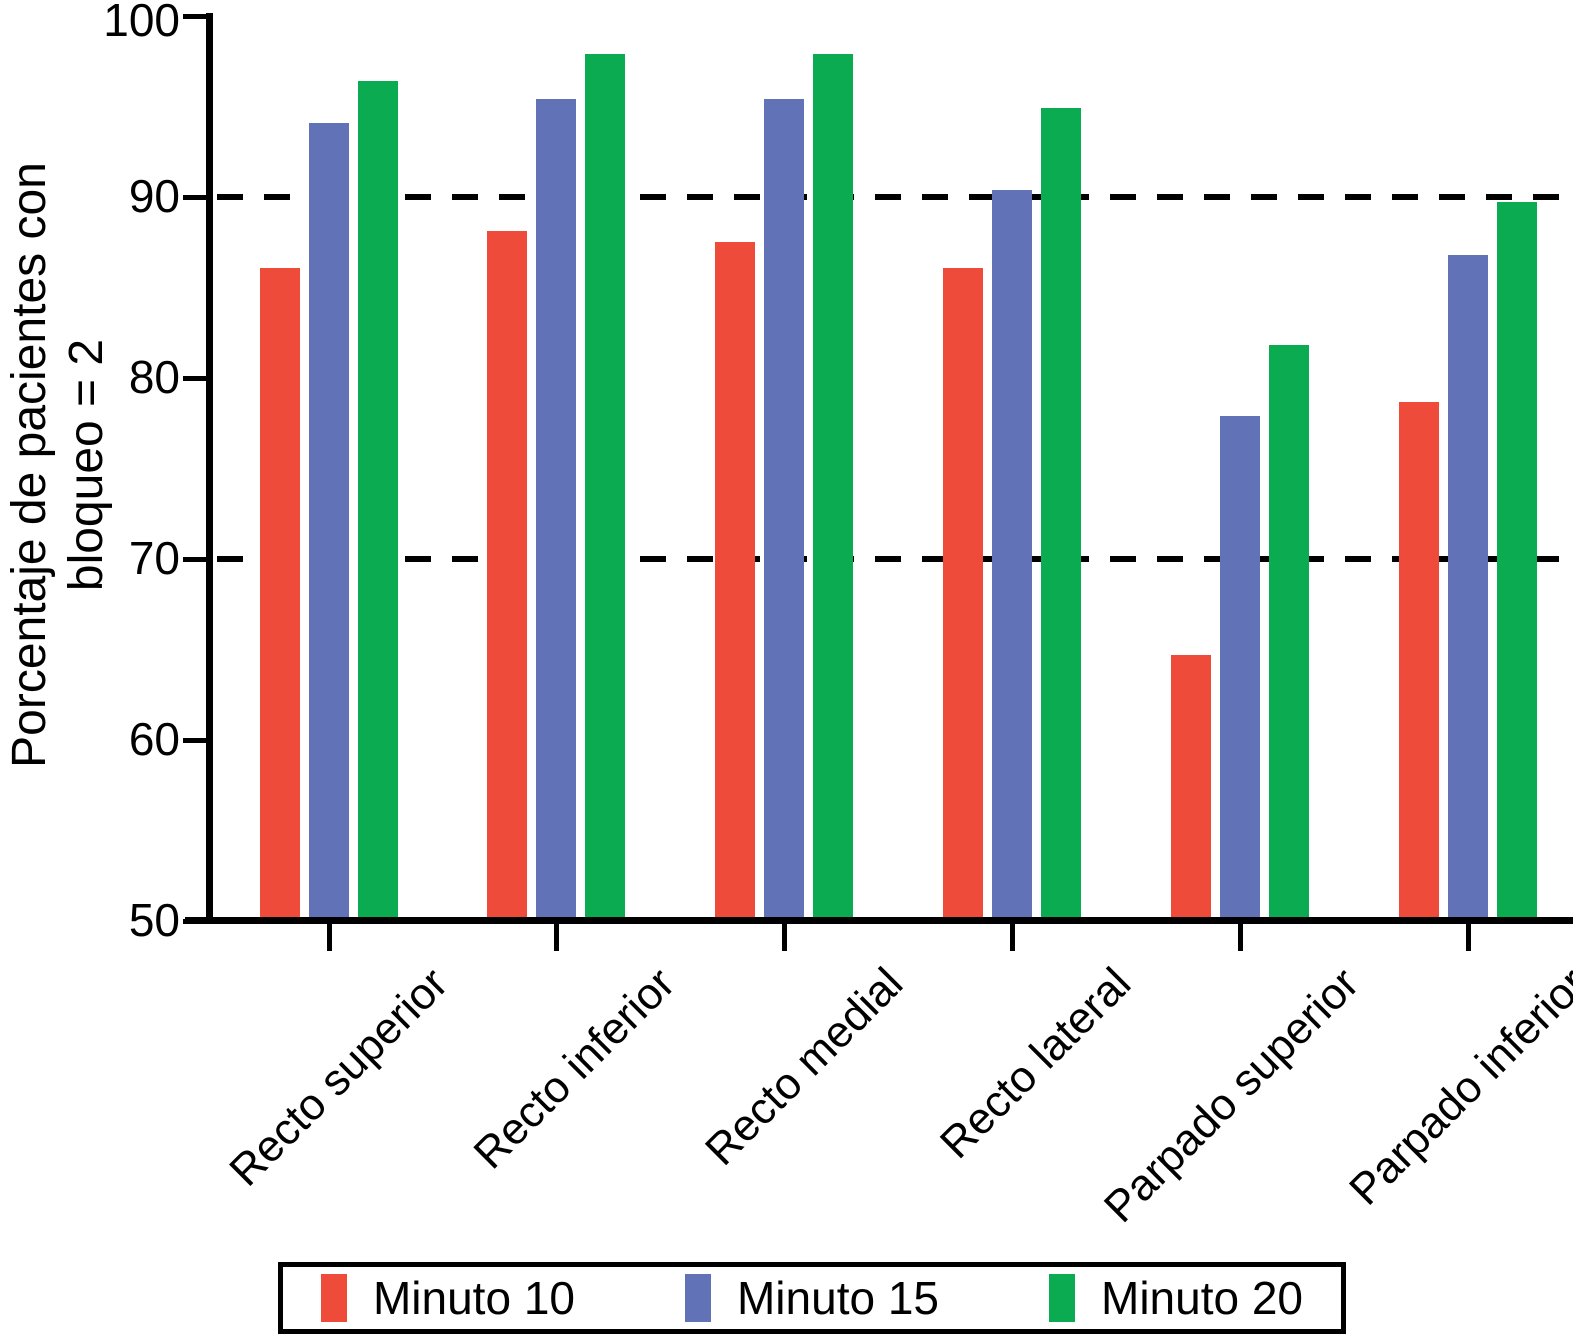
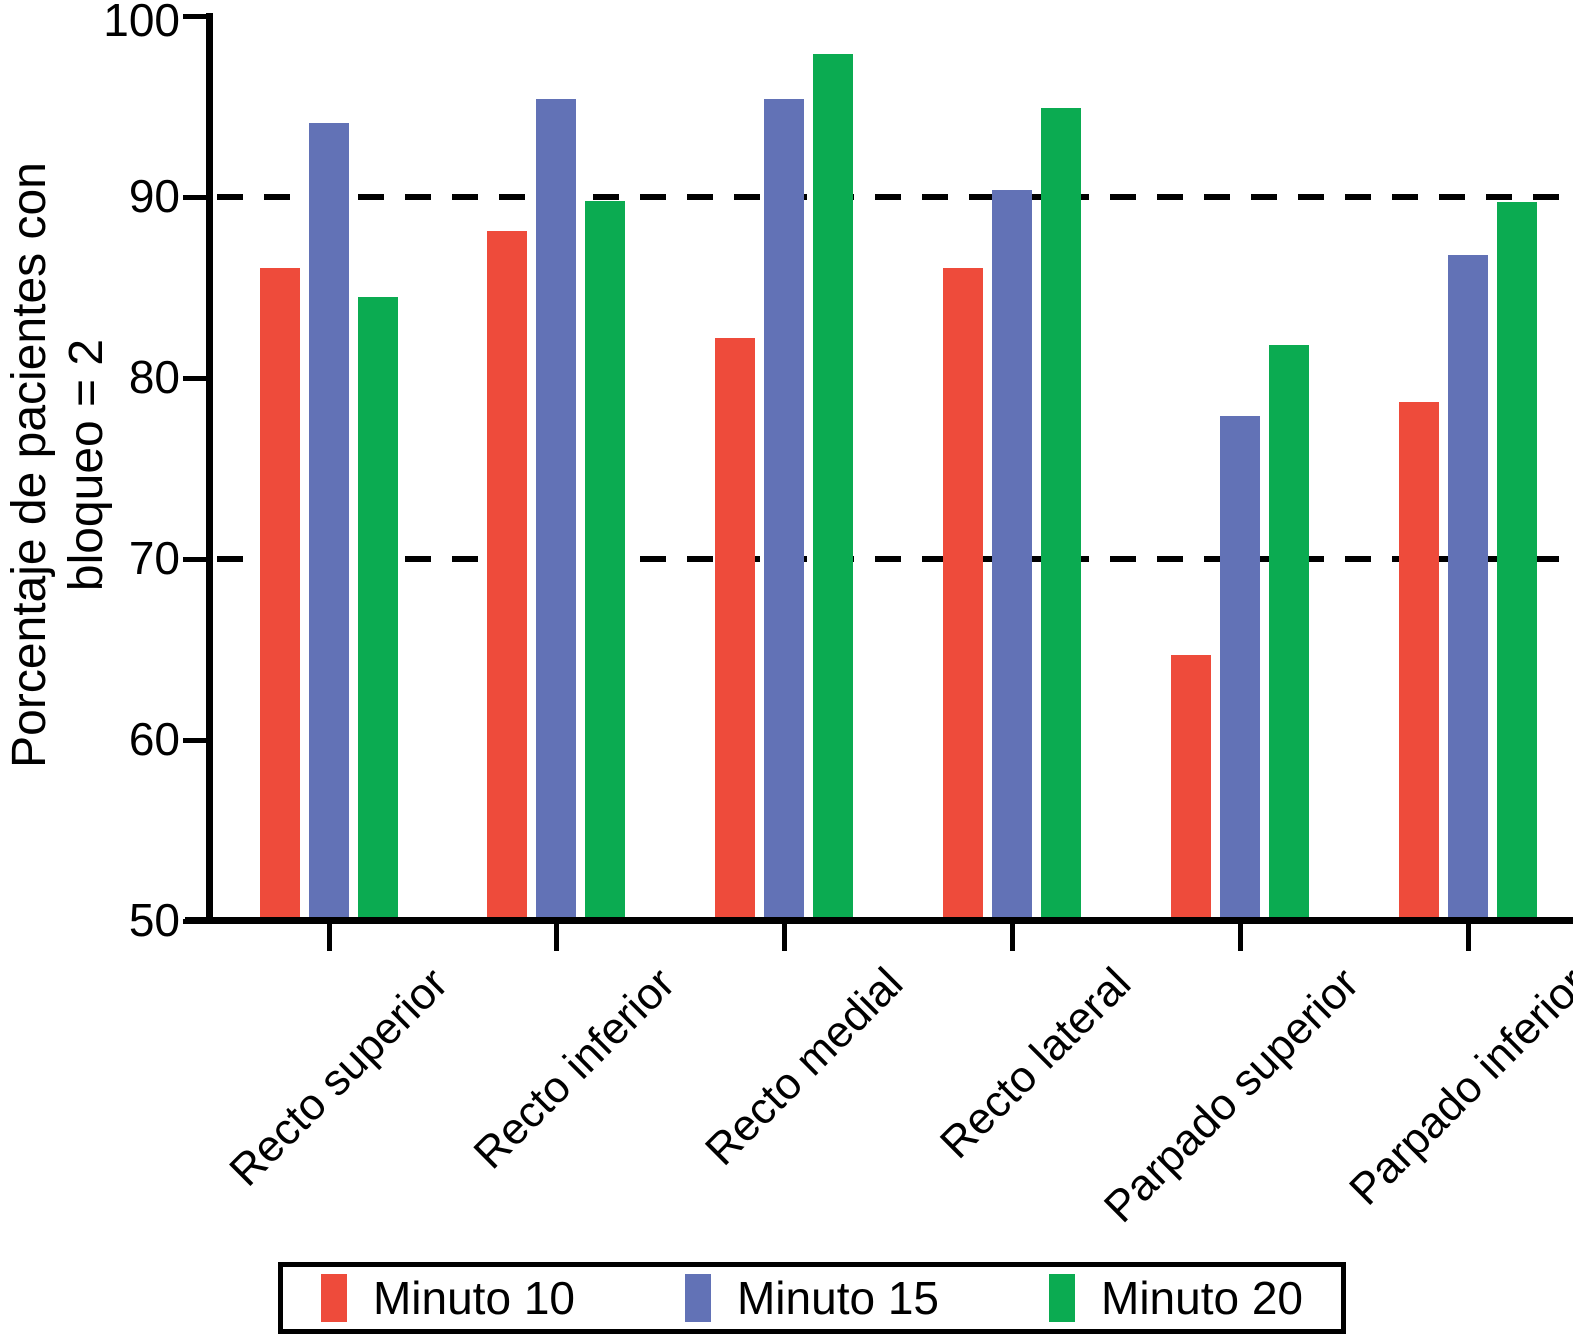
Minuto 20/Recto superior: 96.4 -> 84.5
Minuto 20/Recto inferior: 97.9 -> 89.8
Minuto 10/Recto medial: 87.5 -> 82.2
